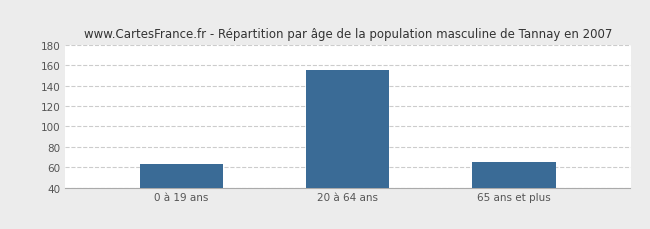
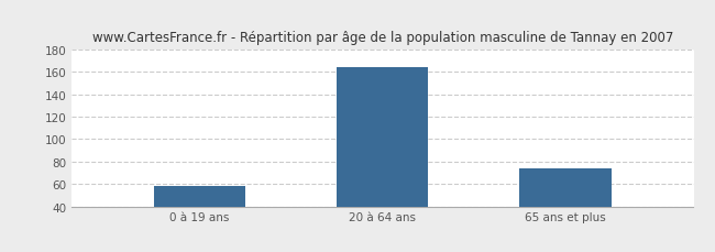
0 à 19 ans: 63 -> 58
20 à 64 ans: 155 -> 164
65 ans et plus: 65 -> 74
